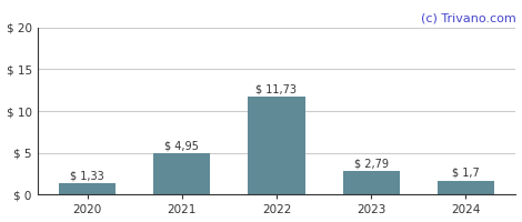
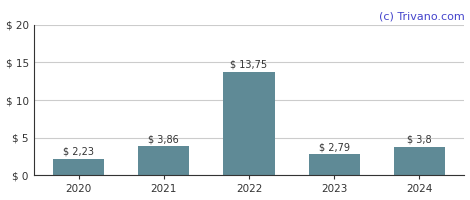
2020: 1,33 -> 2,23
2021: 4,95 -> 3,86
2022: 11,73 -> 13,75
2024: 1,7 -> 3,8
